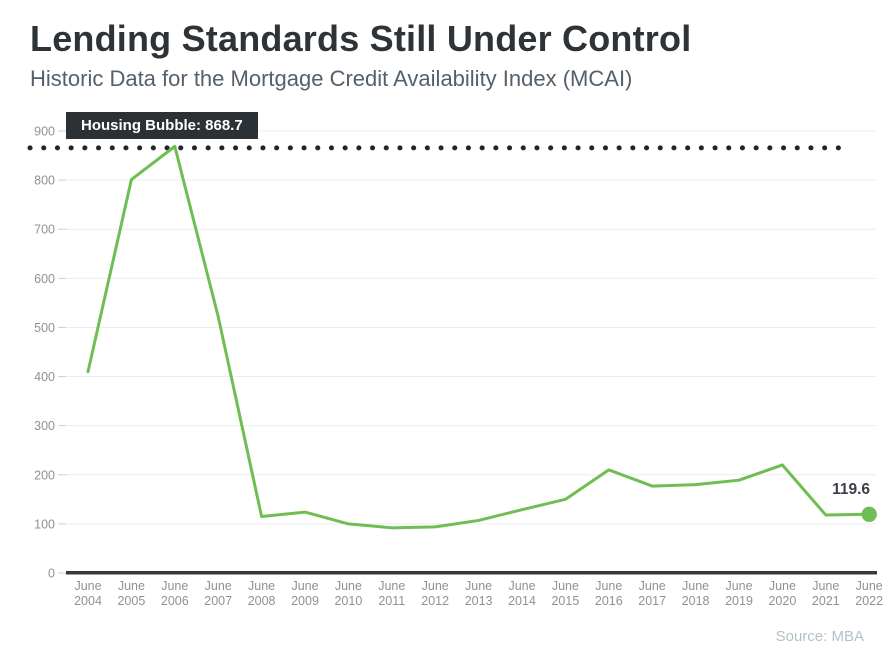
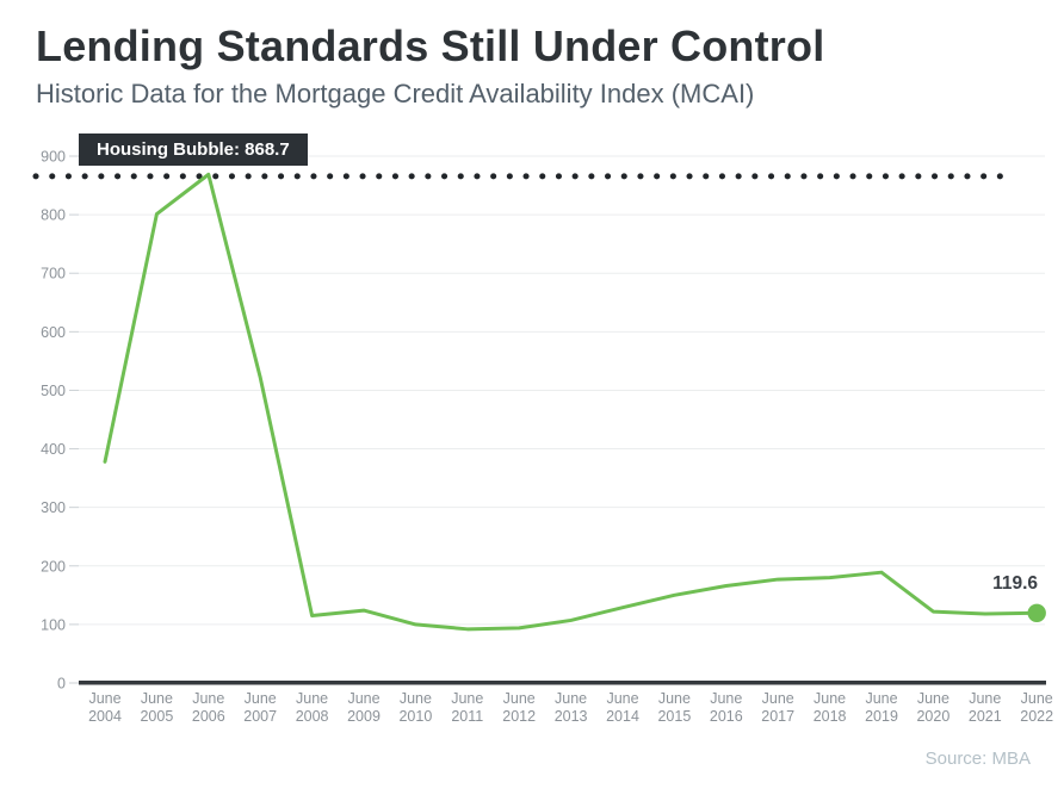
June 2004: 410 -> 380
June 2016: 210 -> 170
June 2020: 220 -> 120
